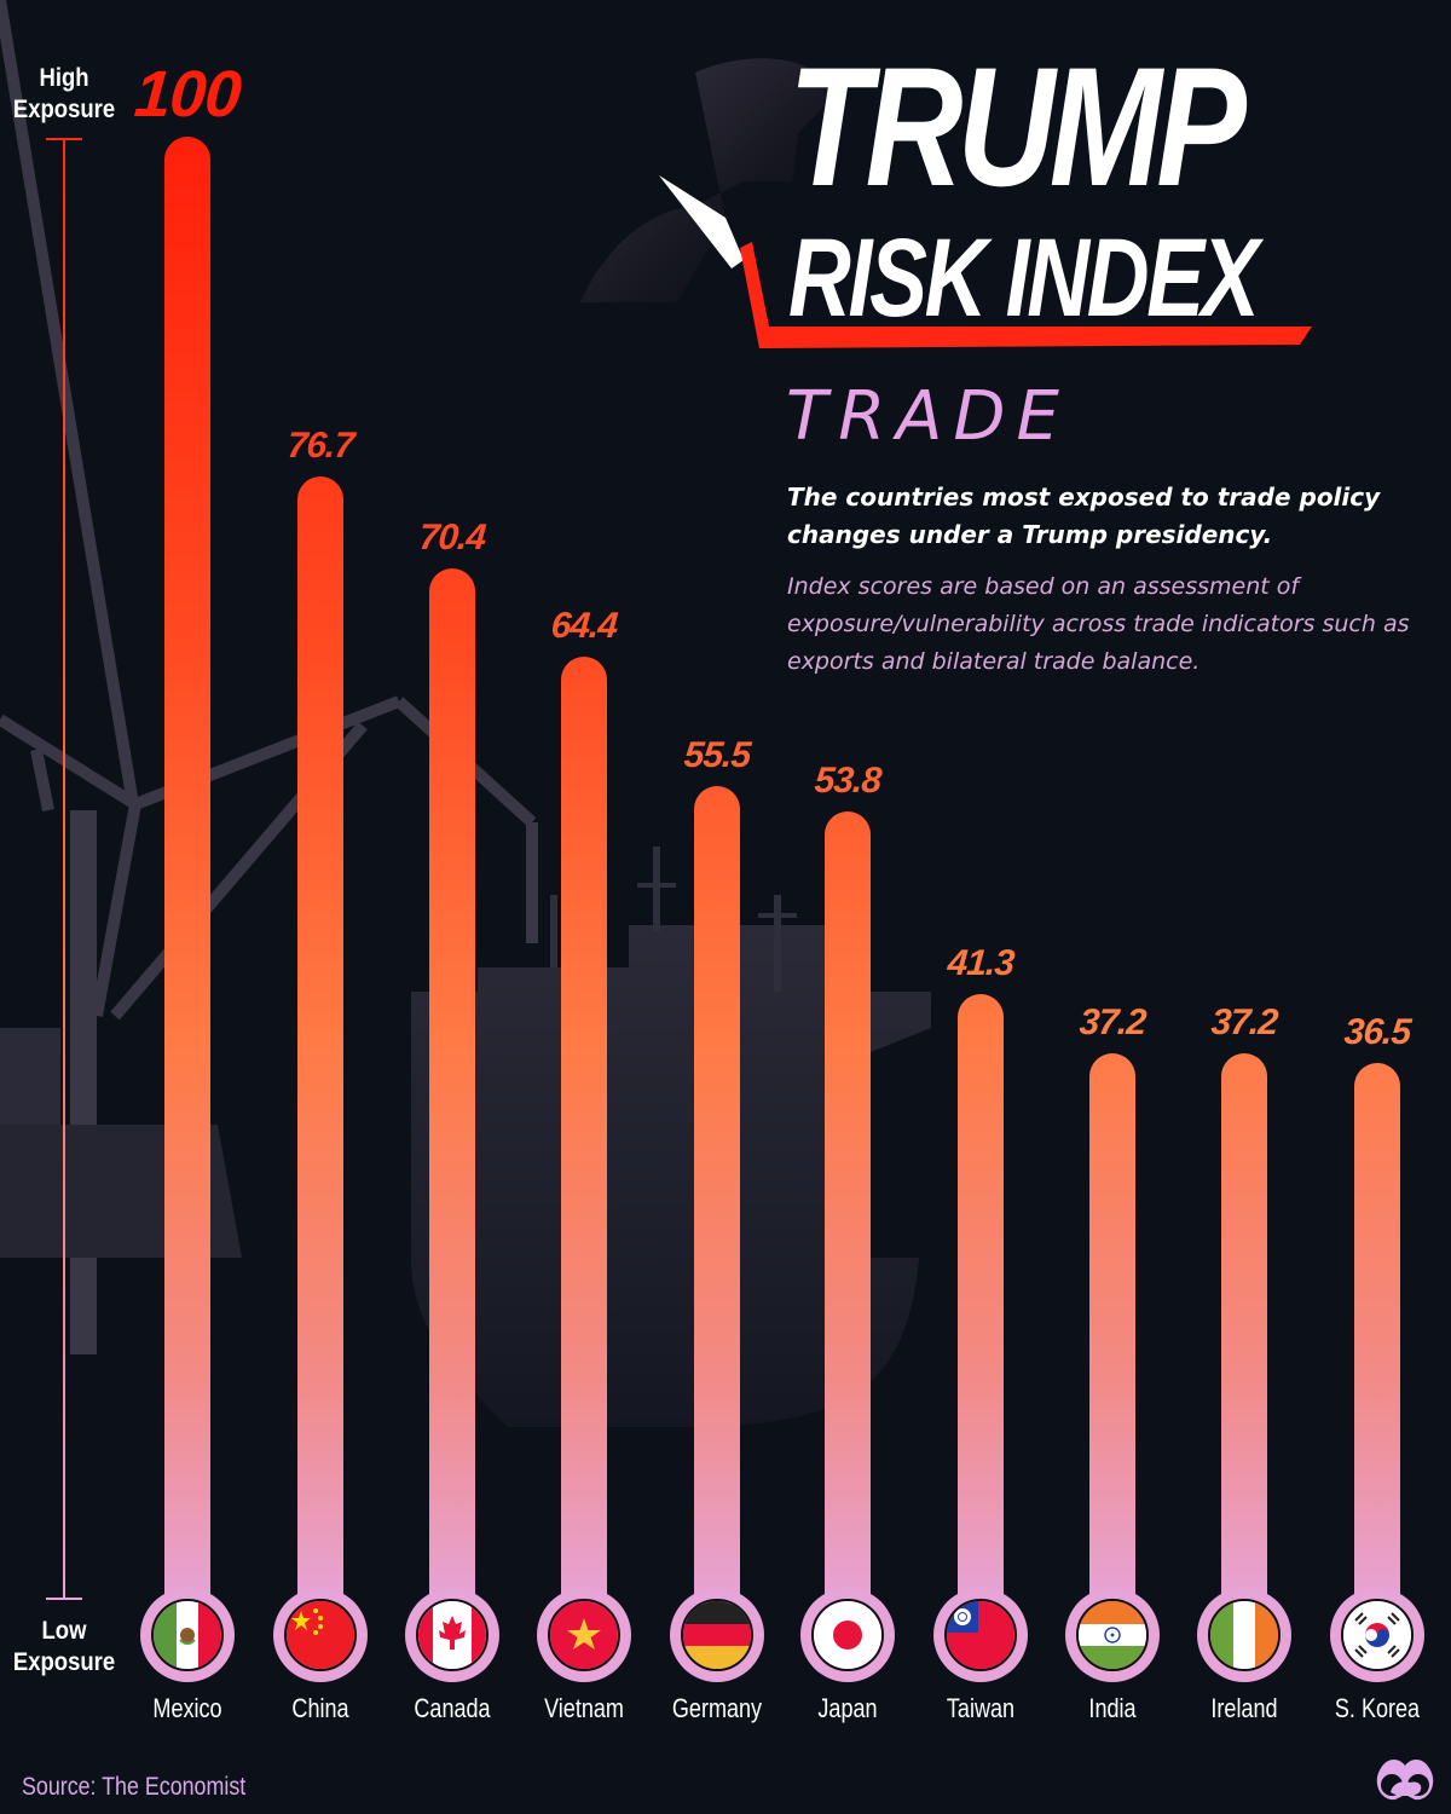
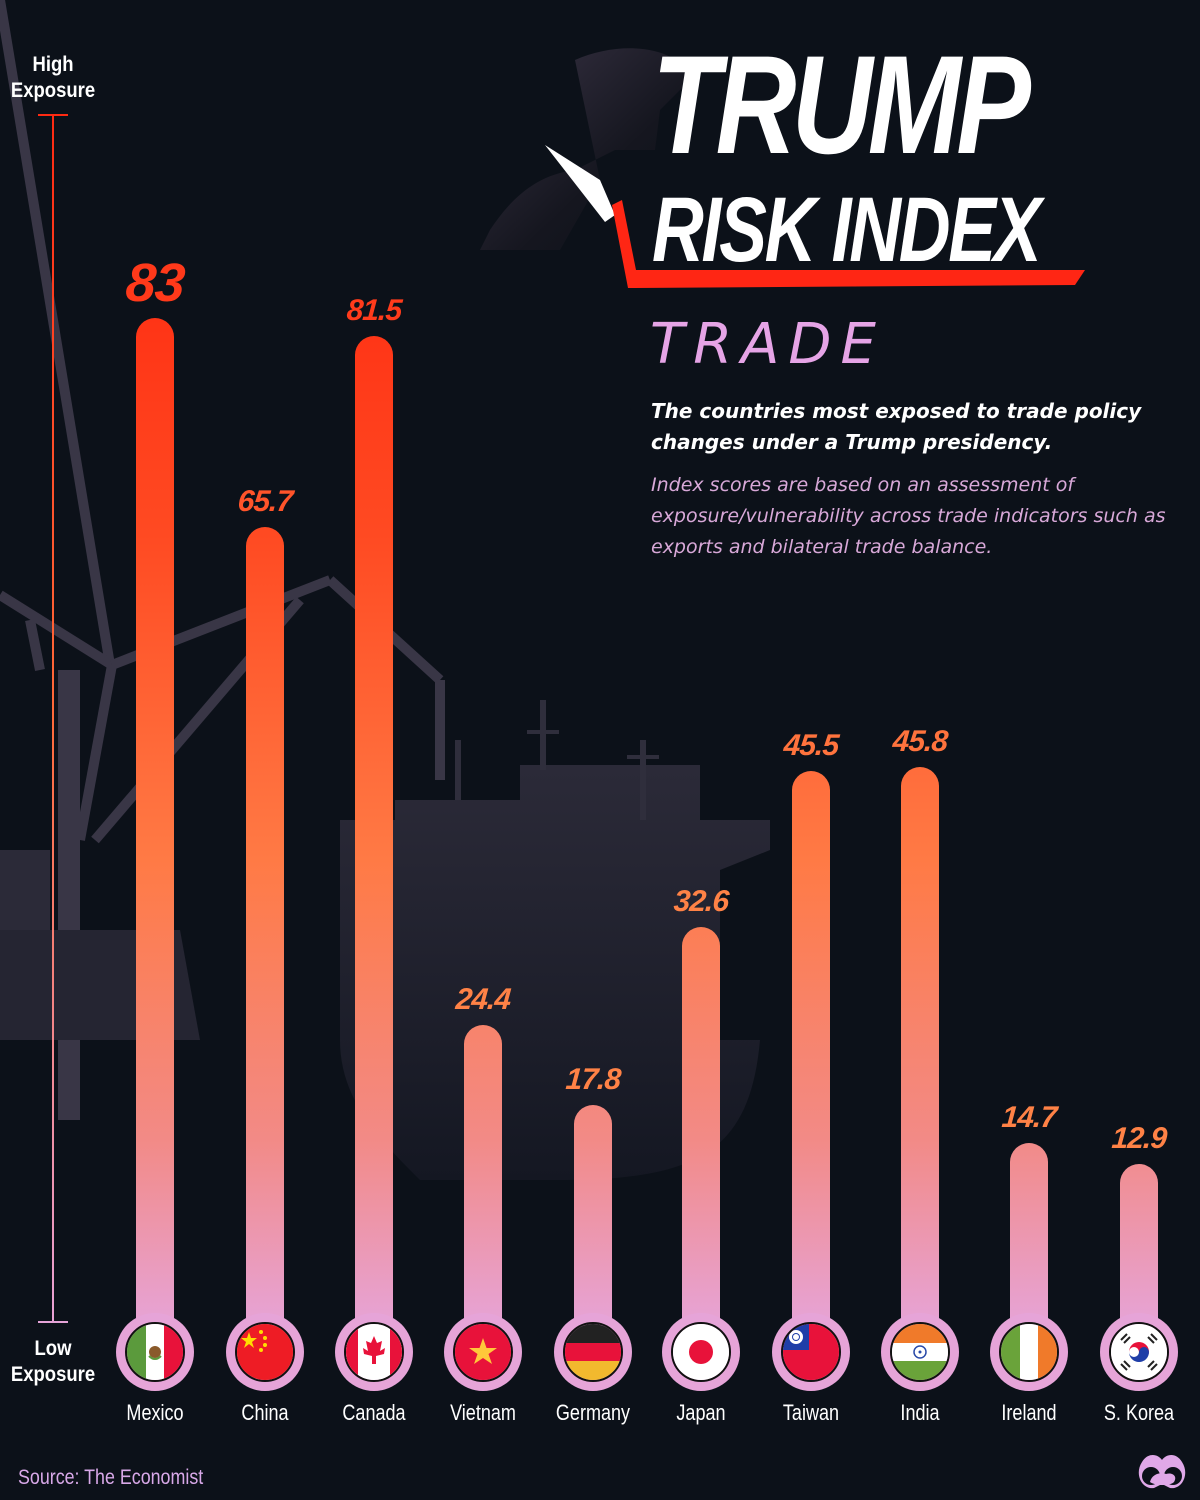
Mexico: 100 -> 83
China: 76.7 -> 65.7
Canada: 70.4 -> 81.5
Vietnam: 64.4 -> 24.4
Germany: 55.5 -> 17.8
Japan: 53.8 -> 32.6
Taiwan: 41.3 -> 45.5
India: 37.2 -> 45.8
Ireland: 37.2 -> 14.7
S. Korea: 36.5 -> 12.9
